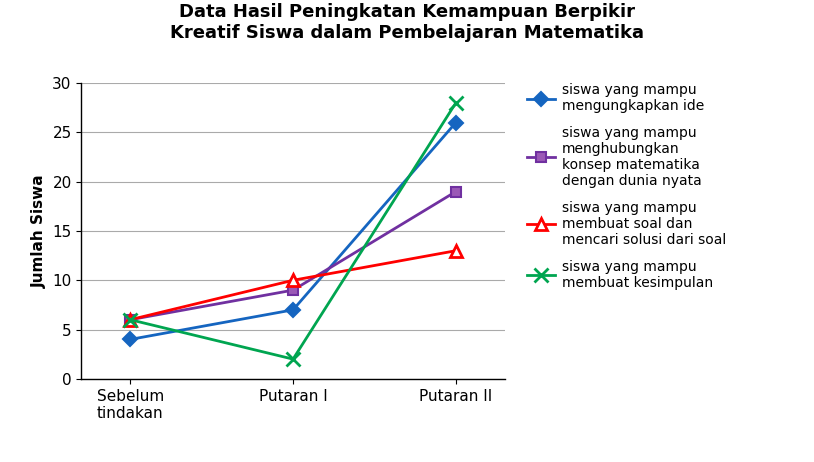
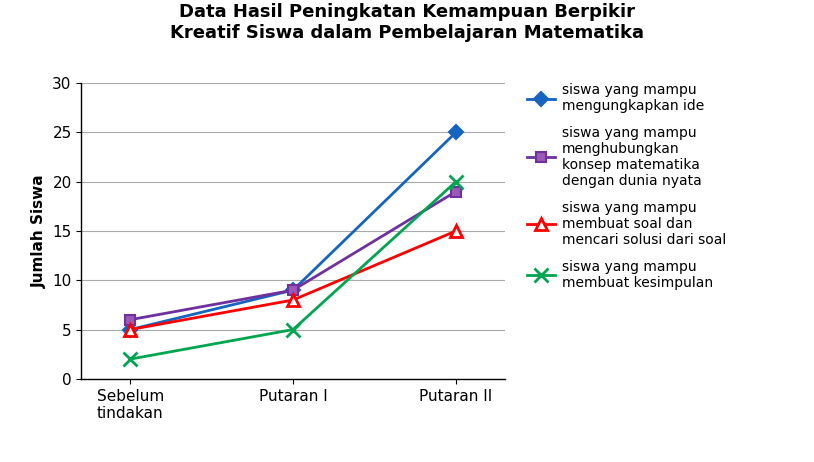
siswa yang mampu mengungkapkan ide/Sebelum tindakan: 4 -> 5
siswa yang mampu membuat soal dan mencari solusi dari soal/Sebelum tindakan: 6 -> 5
siswa yang mampu membuat kesimpulan/Sebelum tindakan: 6 -> 2
siswa yang mampu mengungkapkan ide/Putaran I: 7 -> 9
siswa yang mampu membuat soal dan mencari solusi dari soal/Putaran I: 10 -> 8
siswa yang mampu membuat kesimpulan/Putaran I: 2 -> 5
siswa yang mampu mengungkapkan ide/Putaran II: 26 -> 25
siswa yang mampu membuat soal dan mencari solusi dari soal/Putaran II: 13 -> 15
siswa yang mampu membuat kesimpulan/Putaran II: 28 -> 20
